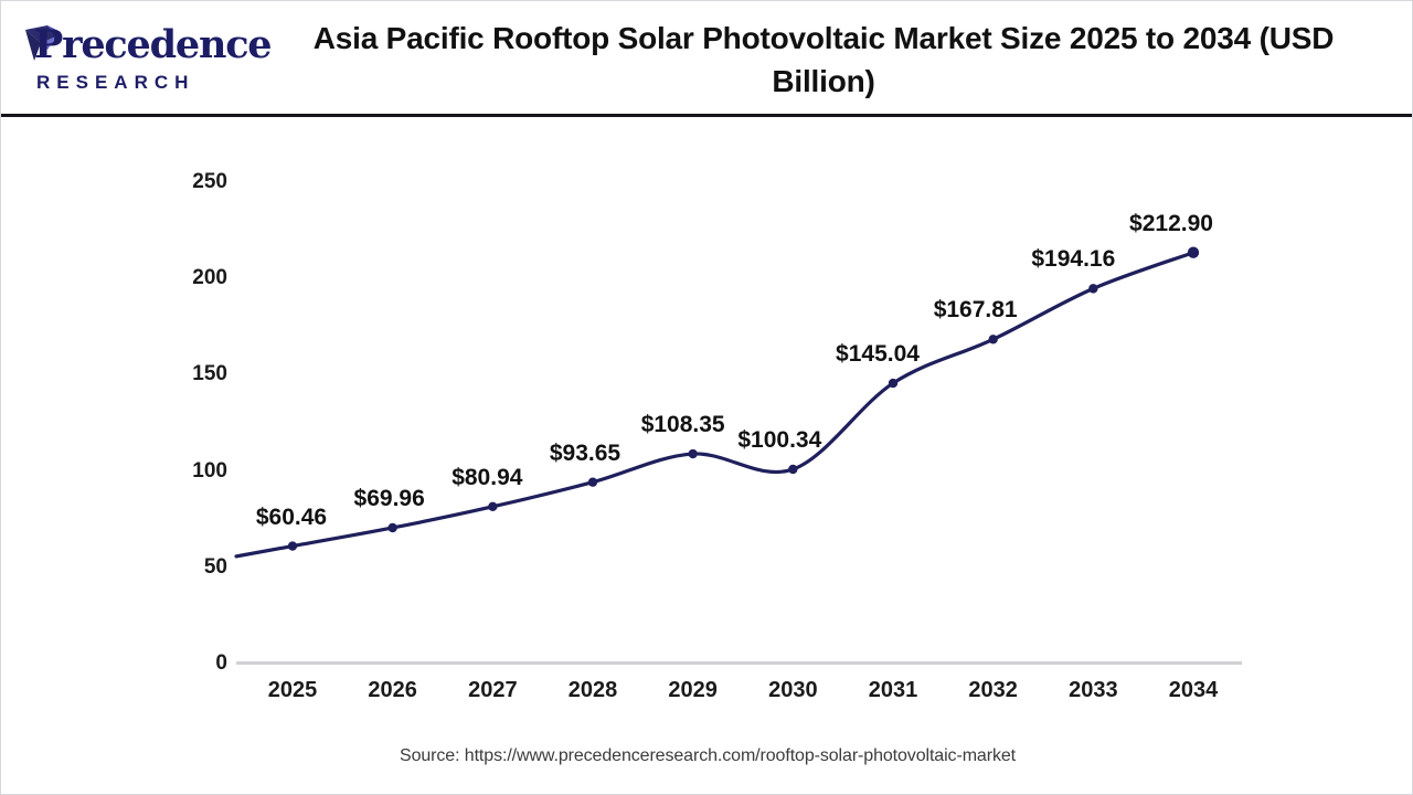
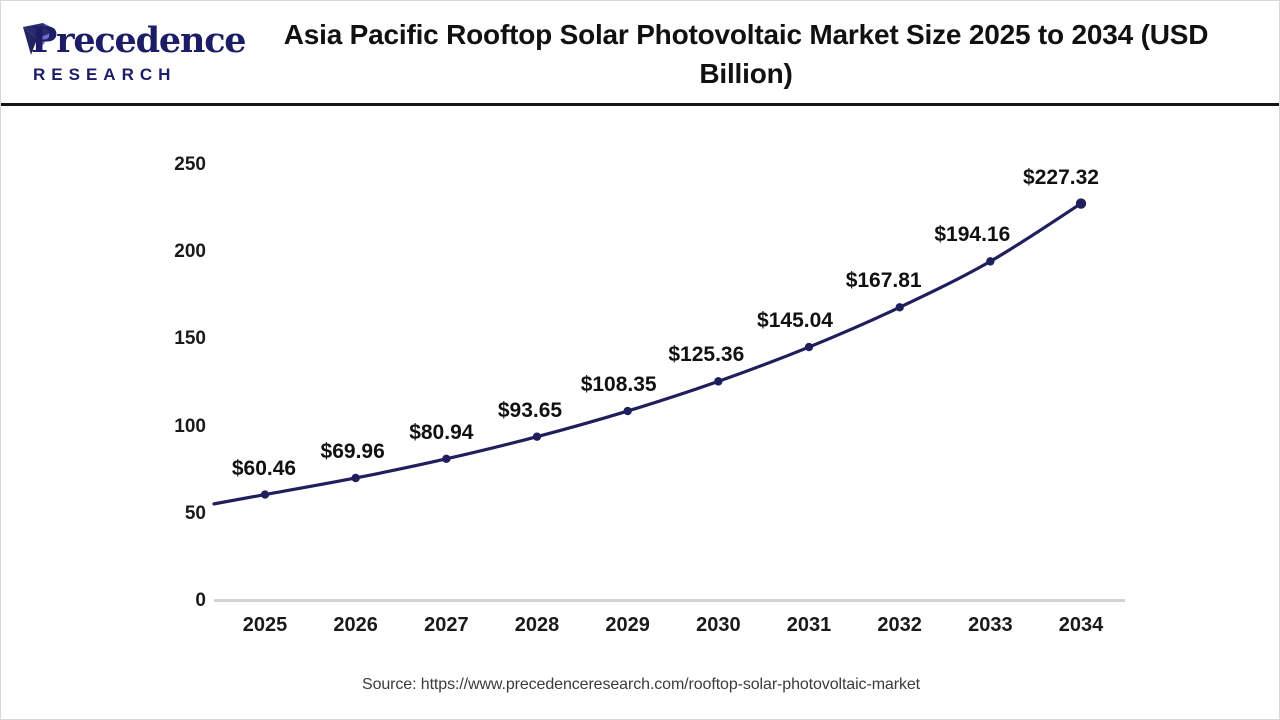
2030: $100.34 -> $125.36
2034: $212.90 -> $227.32
